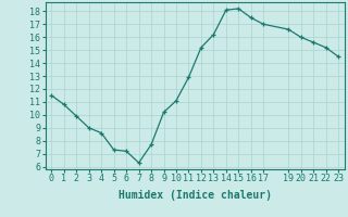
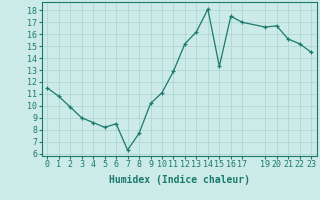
5: 7.3 -> 8.2
6: 7.2 -> 8.5
15: 18.2 -> 13.3
20: 16.0 -> 16.7
